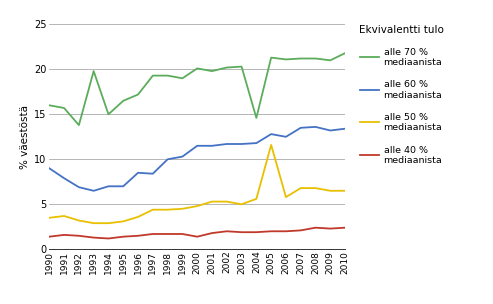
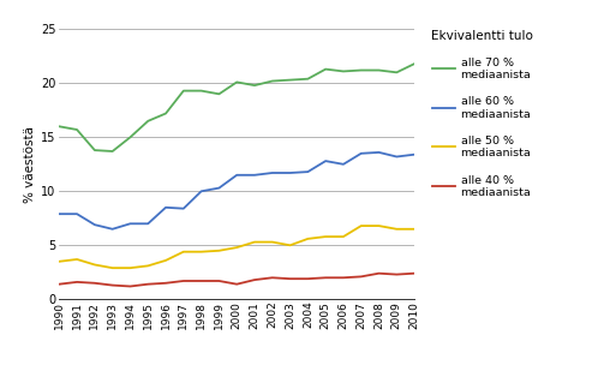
alle 60 % mediaanista/1990: 9.0 -> 7.9
alle 70 % mediaanista/1993: 19.8 -> 13.7
alle 70 % mediaanista/2004: 14.6 -> 20.4
alle 50 % mediaanista/2005: 11.6 -> 5.8
